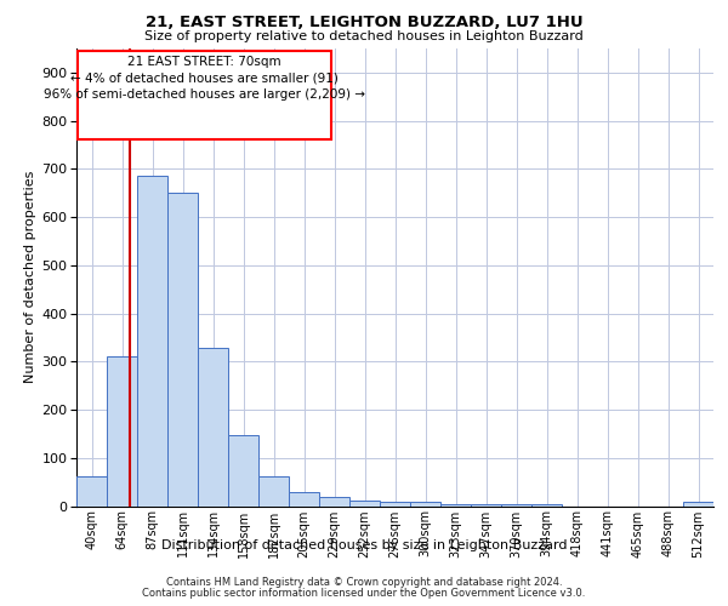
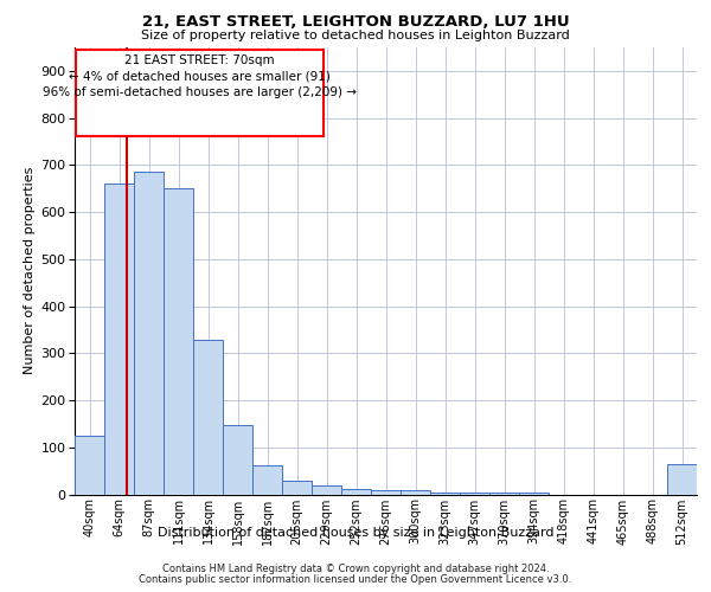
40sqm: 62 -> 125
64sqm: 310 -> 660
512sqm: 8 -> 65
